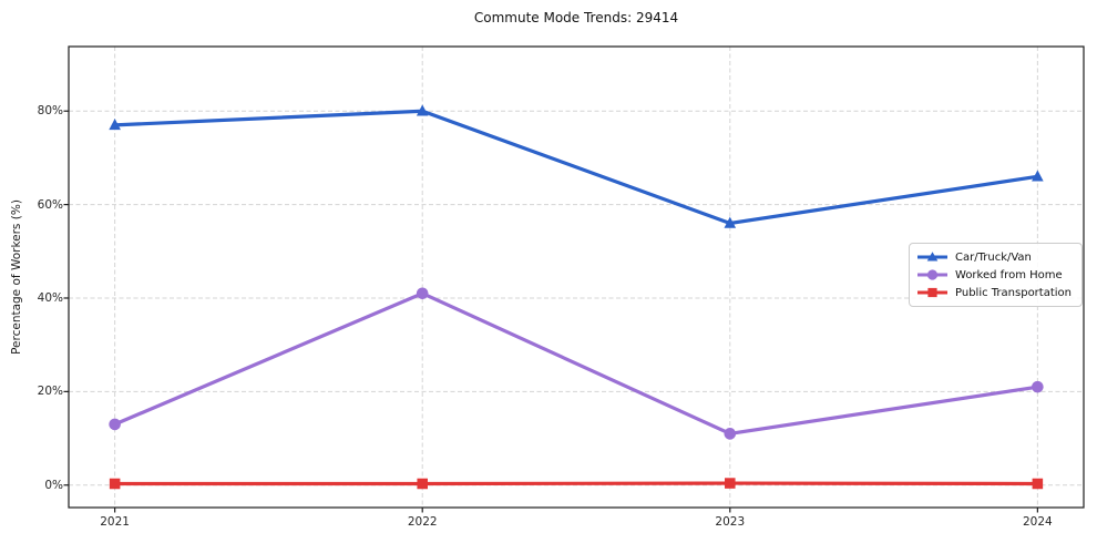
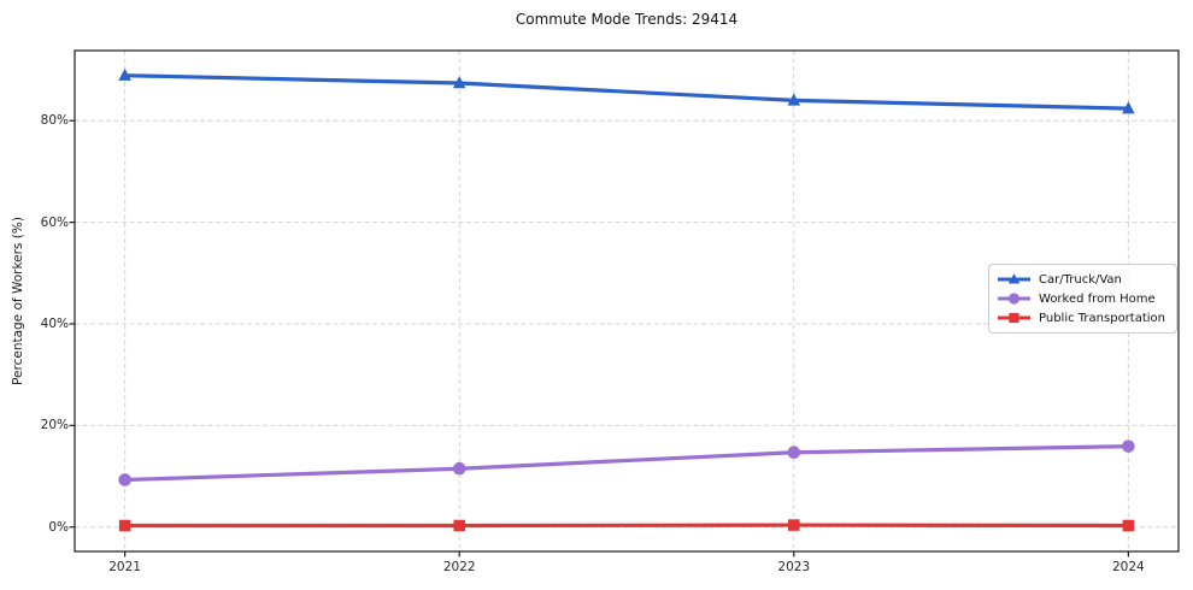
Car/Truck/Van/2021: 77% -> 89%
Worked from Home/2021: 13% -> 9%
Car/Truck/Van/2022: 80% -> 87%
Worked from Home/2022: 41% -> 12%
Car/Truck/Van/2023: 56% -> 84%
Worked from Home/2023: 11% -> 15%
Car/Truck/Van/2024: 66% -> 82%
Worked from Home/2024: 21% -> 16%
